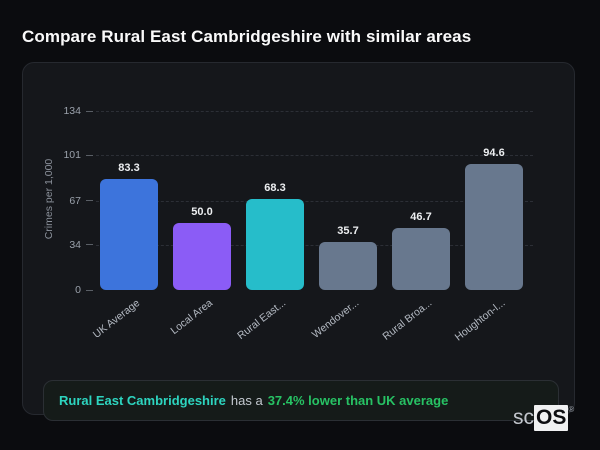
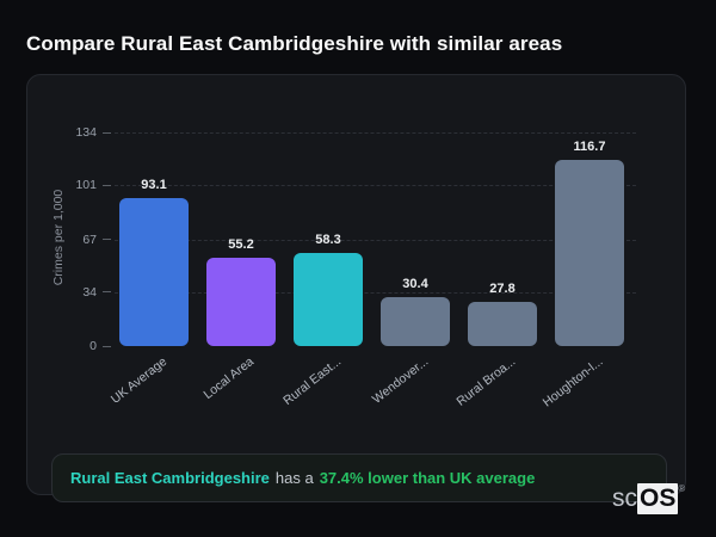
UK Average: 83.3 -> 93.1
Local Area: 50.0 -> 55.2
Rural East...: 68.3 -> 58.3
Wendover...: 35.7 -> 30.4
Rural Broa...: 46.7 -> 27.8
Houghton-l...: 94.6 -> 116.7
